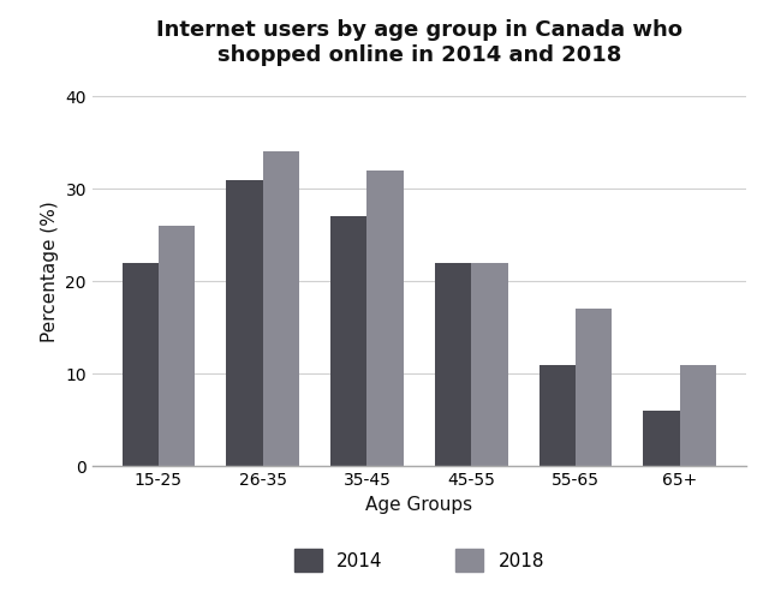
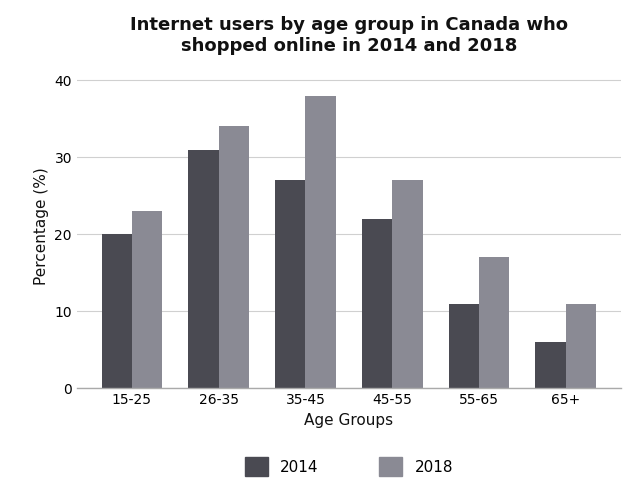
2014/15-25: 22 -> 20
2018/15-25: 26 -> 23
2018/35-45: 32 -> 38
2018/45-55: 22 -> 27
